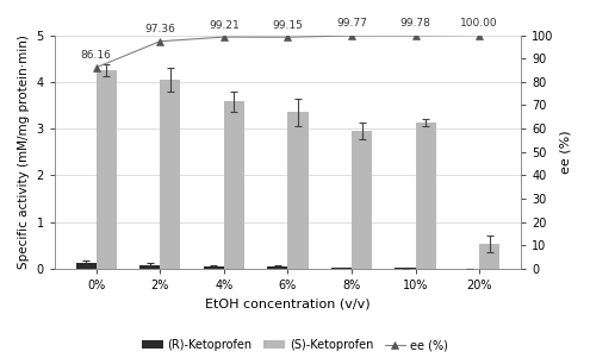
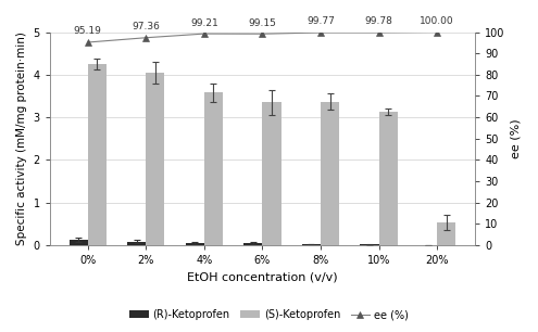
ee (%)/0%: 86.16 -> 95.19
(S)-Ketoprofen/8%: 2.95 -> 3.37
